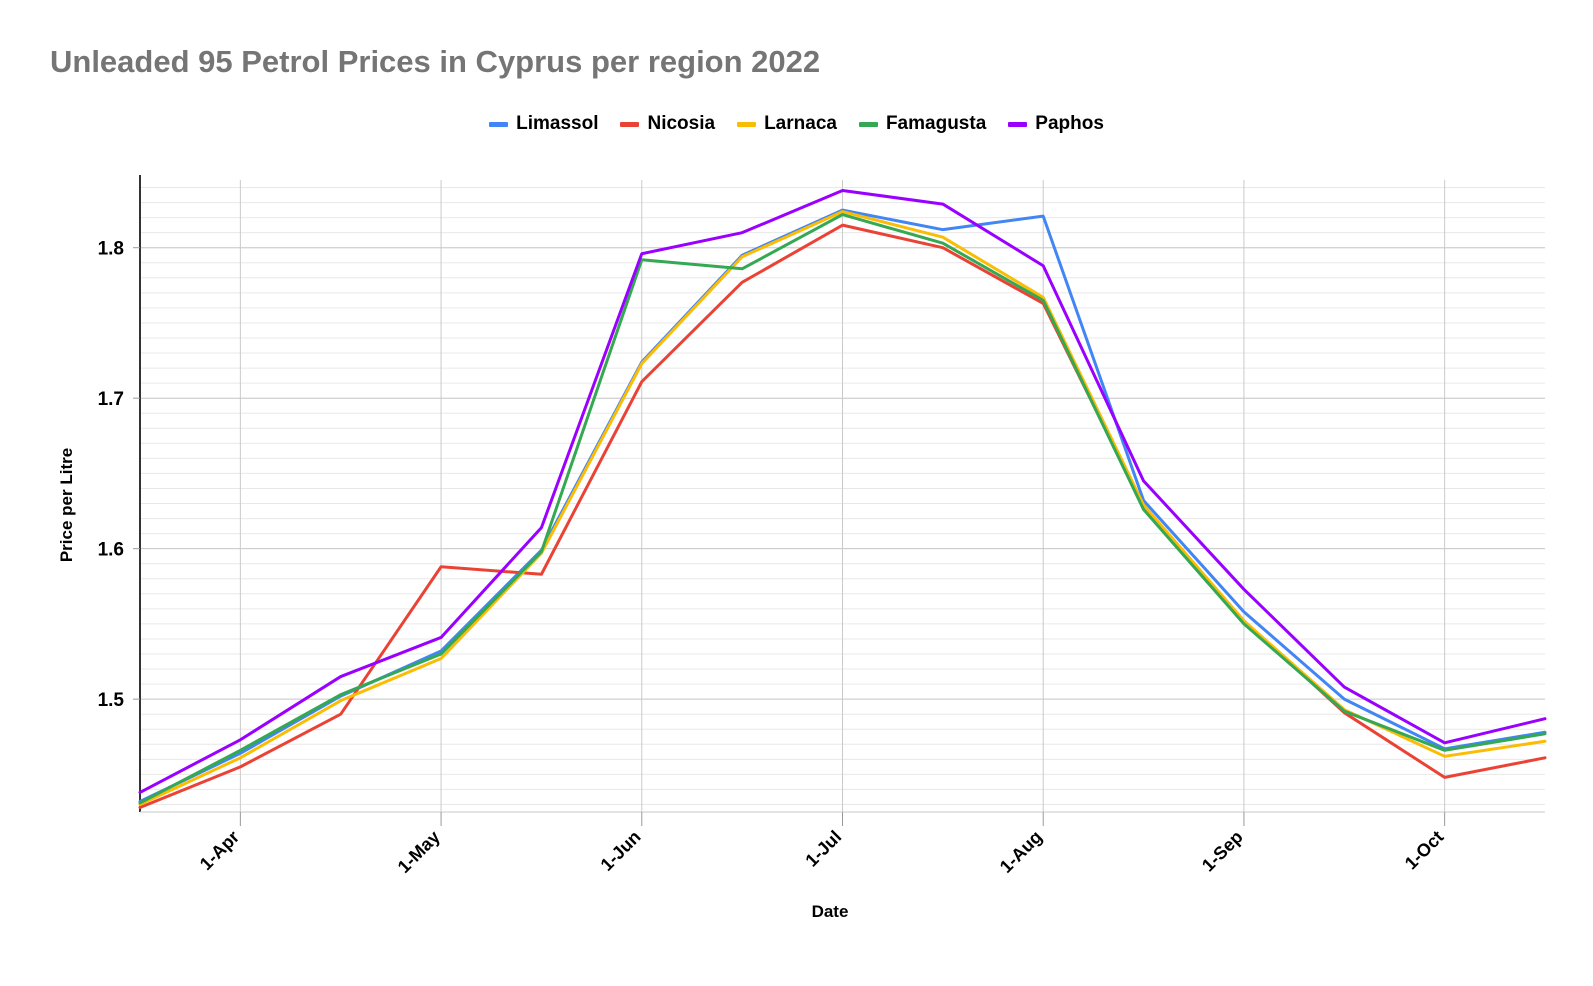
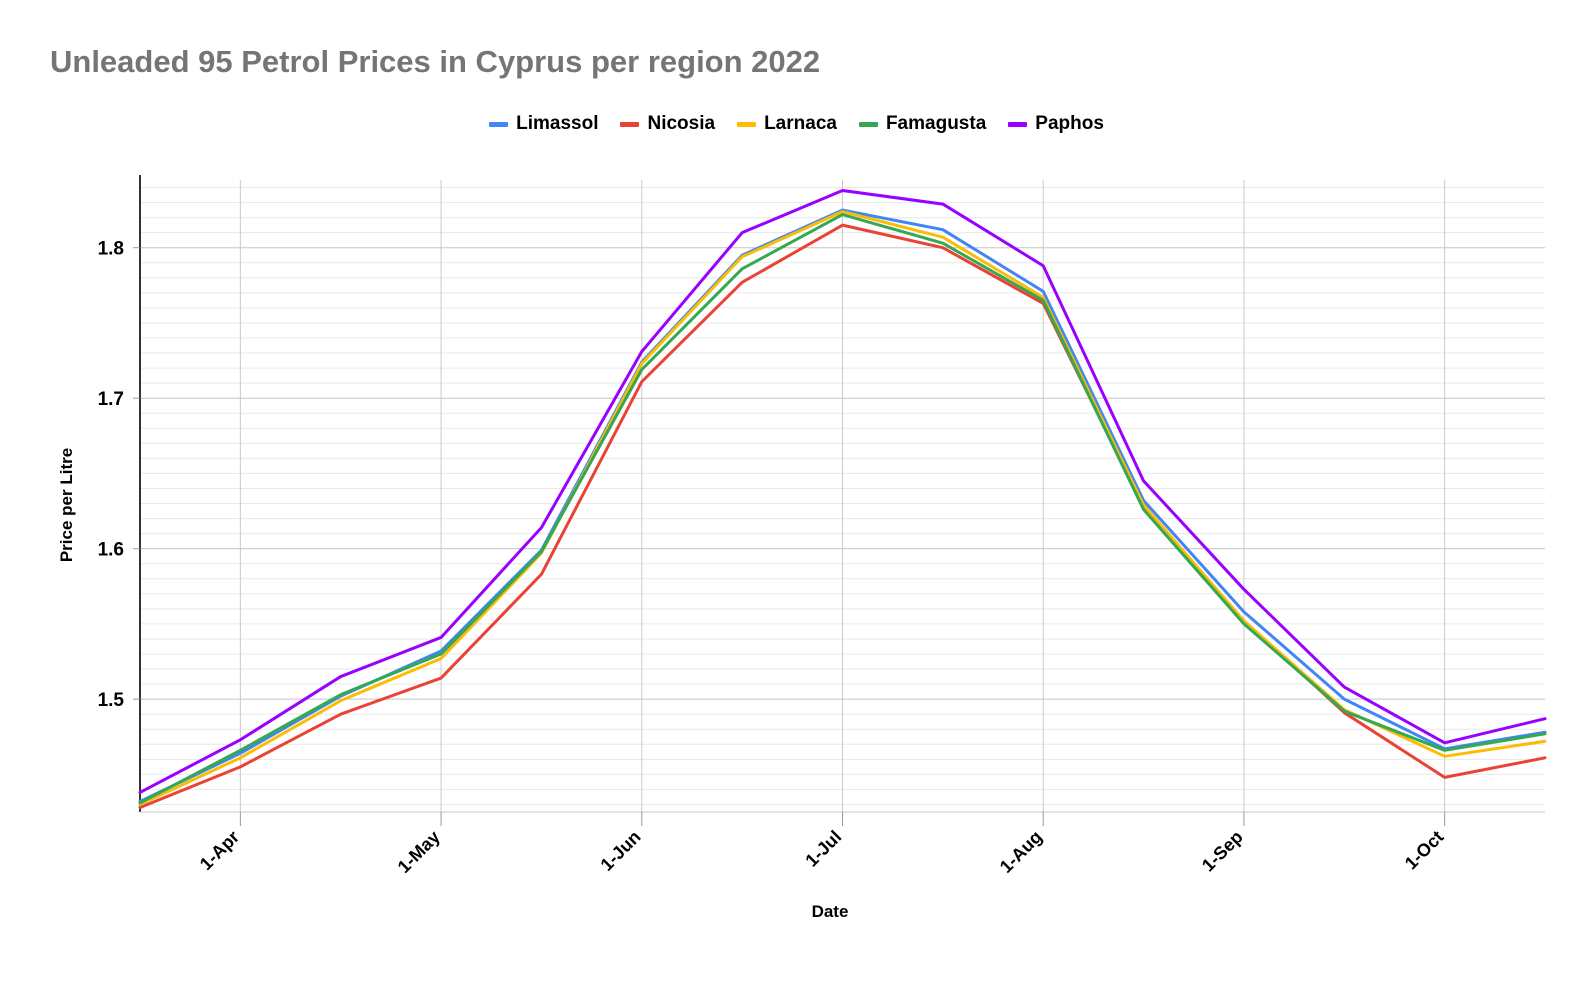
Nicosia/1-May: 1.588 -> 1.514
Famagusta/1-Jun: 1.792 -> 1.719
Paphos/1-Jun: 1.796 -> 1.731
Limassol/1-Aug: 1.821 -> 1.771
